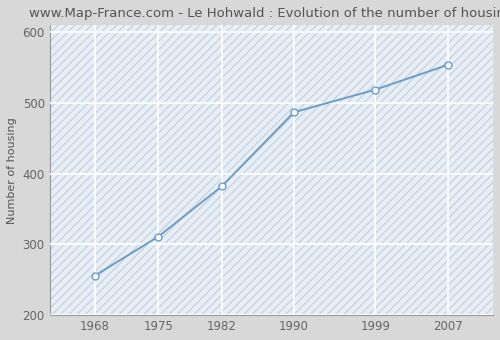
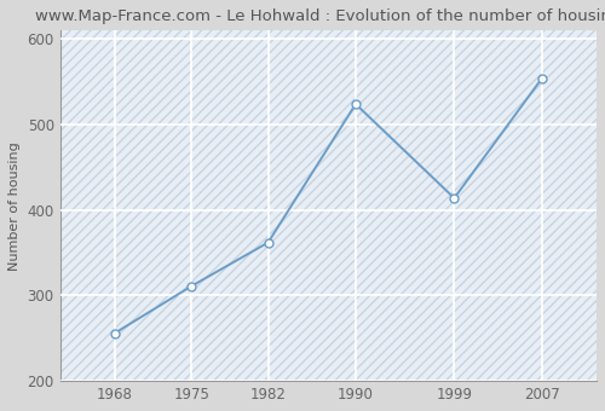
1982: 382 -> 362
1990: 487 -> 524
1999: 519 -> 414
